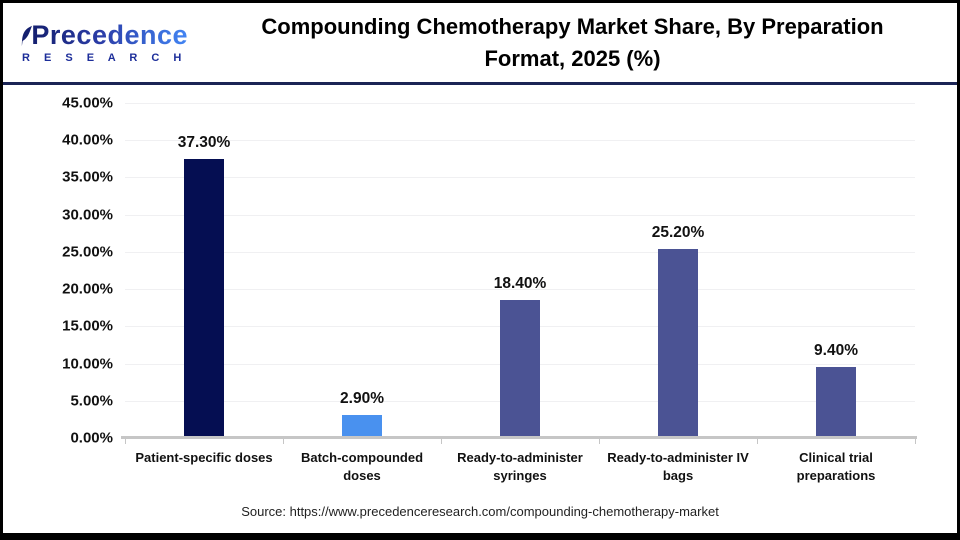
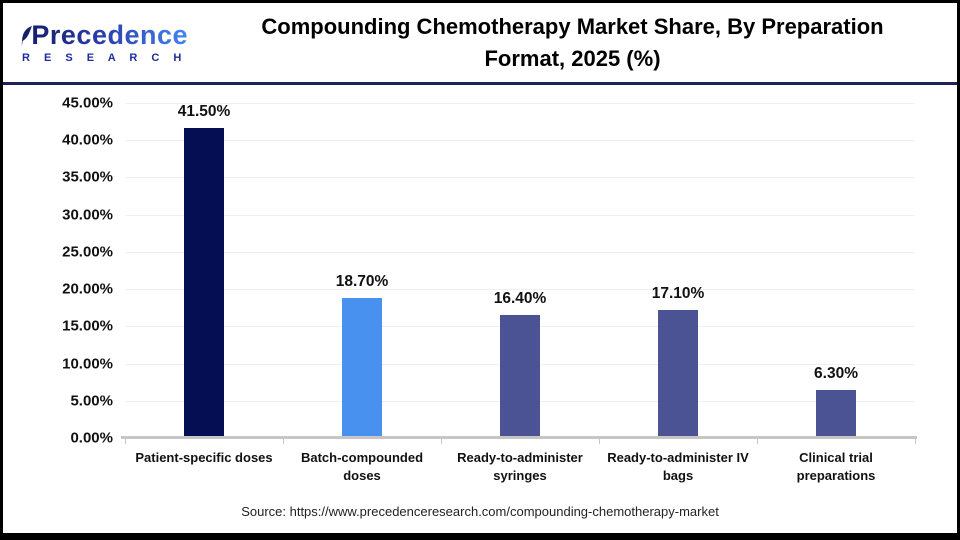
Patient-specific doses: 37.30% -> 41.50%
Batch-compounded doses: 2.90% -> 18.70%
Ready-to-administer syringes: 18.40% -> 16.40%
Ready-to-administer IV bags: 25.20% -> 17.10%
Clinical trial preparations: 9.40% -> 6.30%
